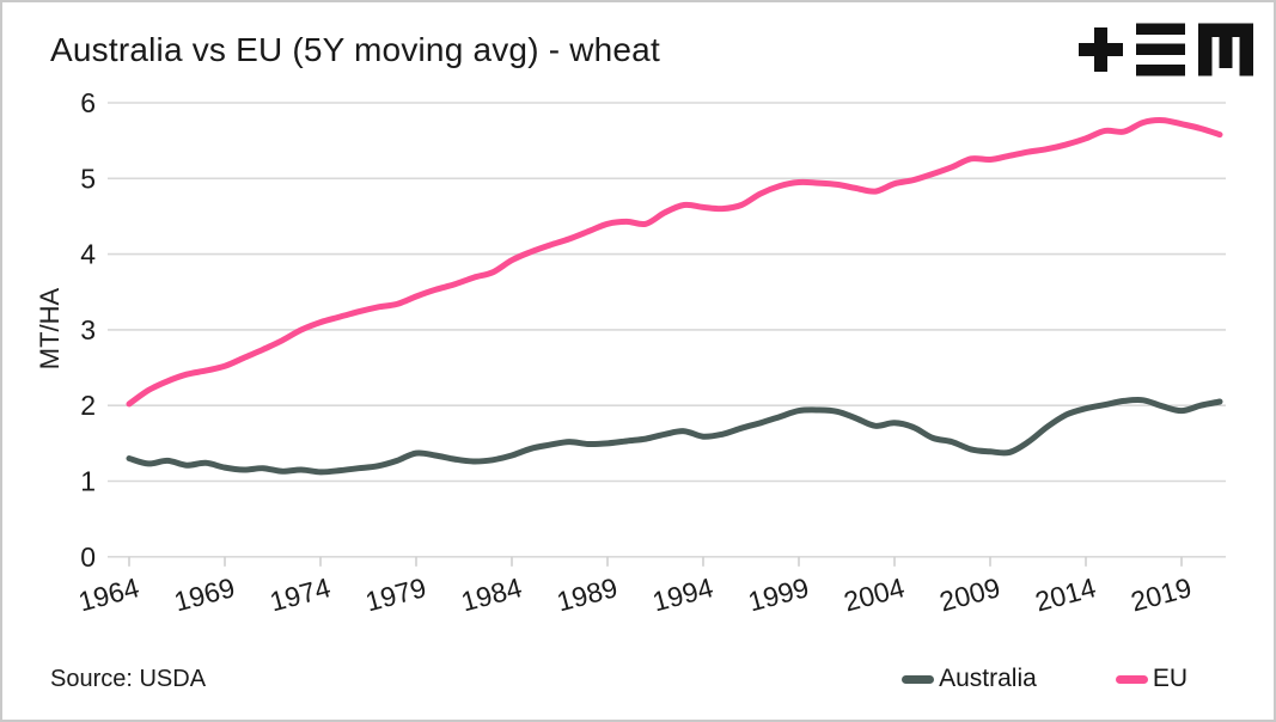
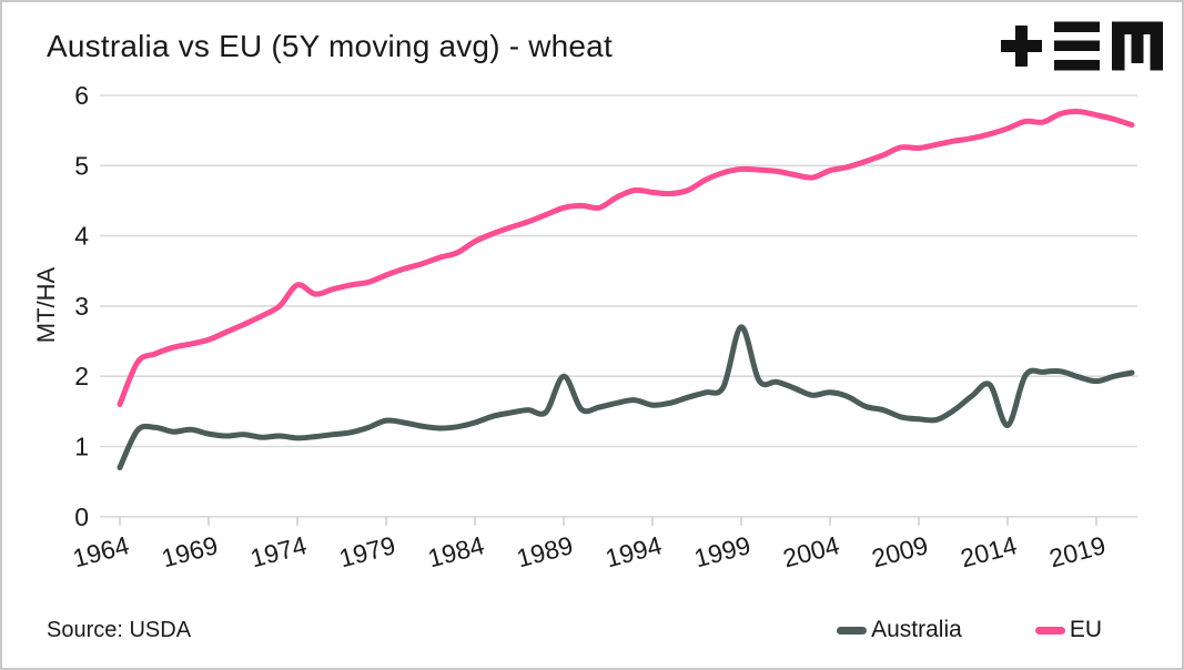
Australia/1964: 1.3 -> 0.7
EU/1964: 2.0 -> 1.6
EU/1974: 3.1 -> 3.3
Australia/1989: 1.5 -> 2.0
Australia/1999: 1.9 -> 2.7
Australia/2014: 2.0 -> 1.3
